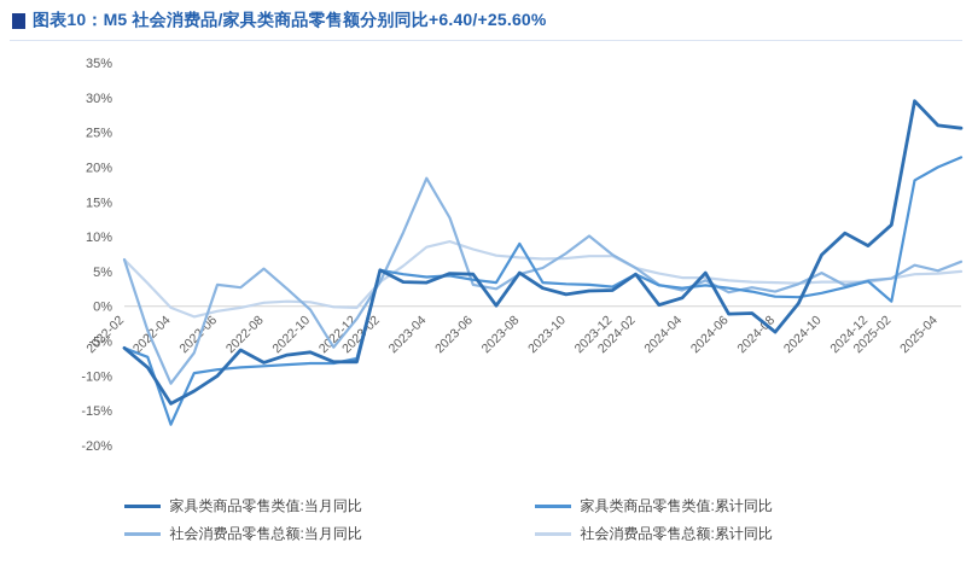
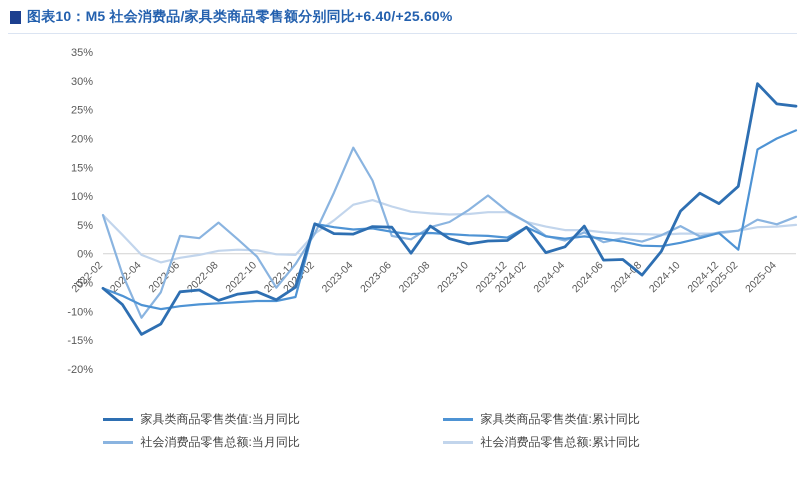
家具类商品零售类值:累计同比/2022-04: -17% -> -9%
家具类商品零售类值:当月同比/2022-06: -10% -> -7%
家具类商品零售类值:当月同比/2022-12: -8% -> -6%
家具类商品零售类值:累计同比/2023-08: 9% -> 4%
